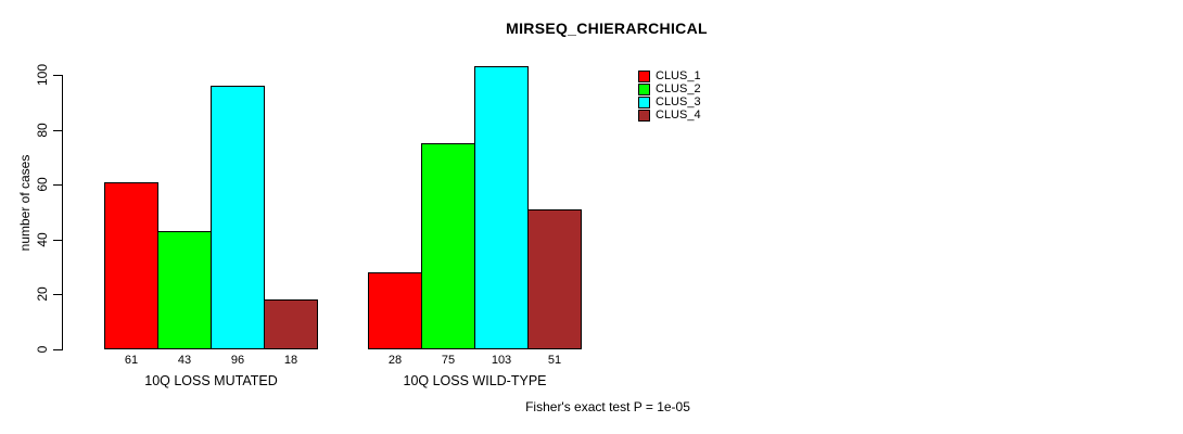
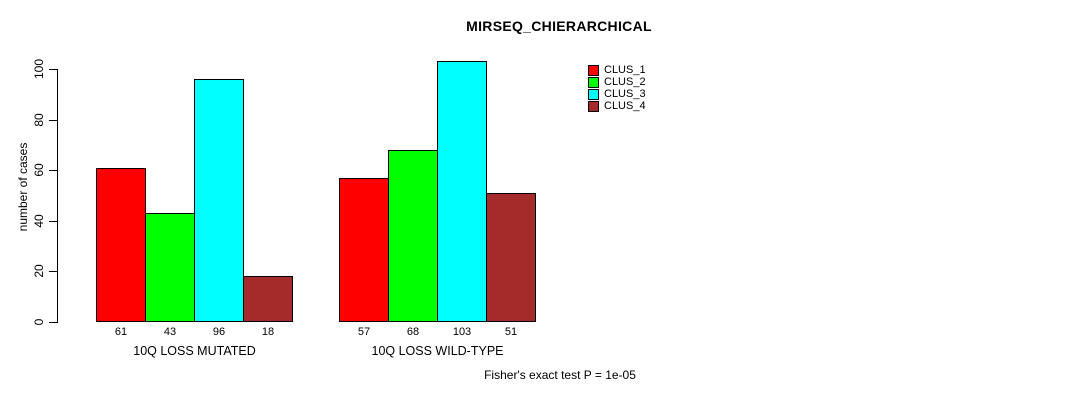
CLUS_1/10Q LOSS WILD-TYPE: 28 -> 57
CLUS_2/10Q LOSS WILD-TYPE: 75 -> 68
